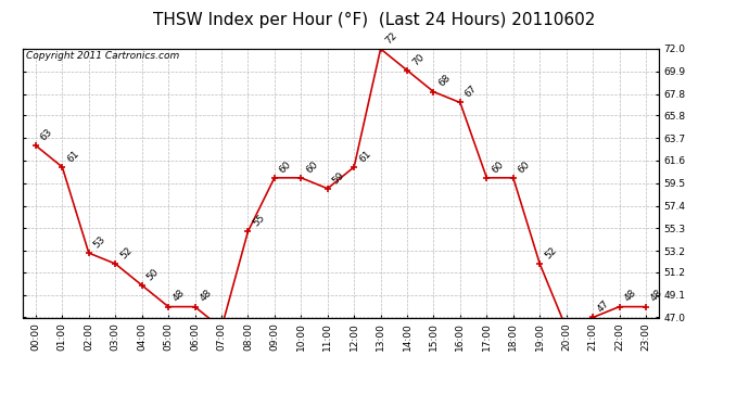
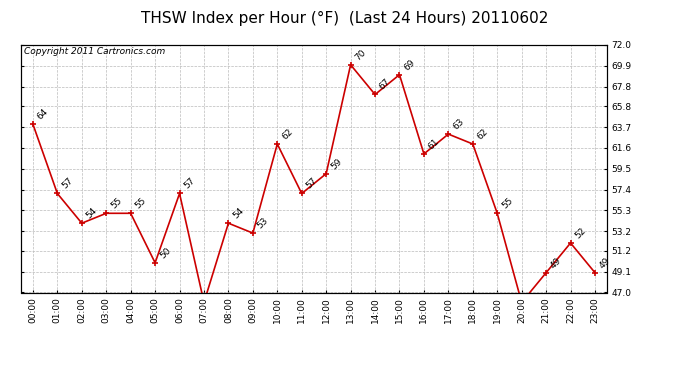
00:00: 63 -> 64
01:00: 61 -> 57
02:00: 53 -> 54
03:00: 52 -> 55
04:00: 50 -> 55
05:00: 48 -> 50
06:00: 48 -> 57
08:00: 55 -> 54
09:00: 60 -> 53
10:00: 60 -> 62
11:00: 59 -> 57
12:00: 61 -> 59
13:00: 72 -> 70
14:00: 70 -> 67
15:00: 68 -> 69
16:00: 67 -> 61
17:00: 60 -> 63
18:00: 60 -> 62
19:00: 52 -> 55
21:00: 47 -> 49
22:00: 48 -> 52
23:00: 48 -> 49
